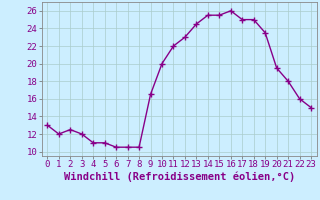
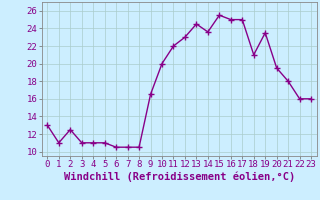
1: 12.0 -> 11.0
3: 12.0 -> 11.0
14: 25.5 -> 23.6
16: 26.0 -> 25.0
18: 25.0 -> 21.0
23: 15.0 -> 16.0
